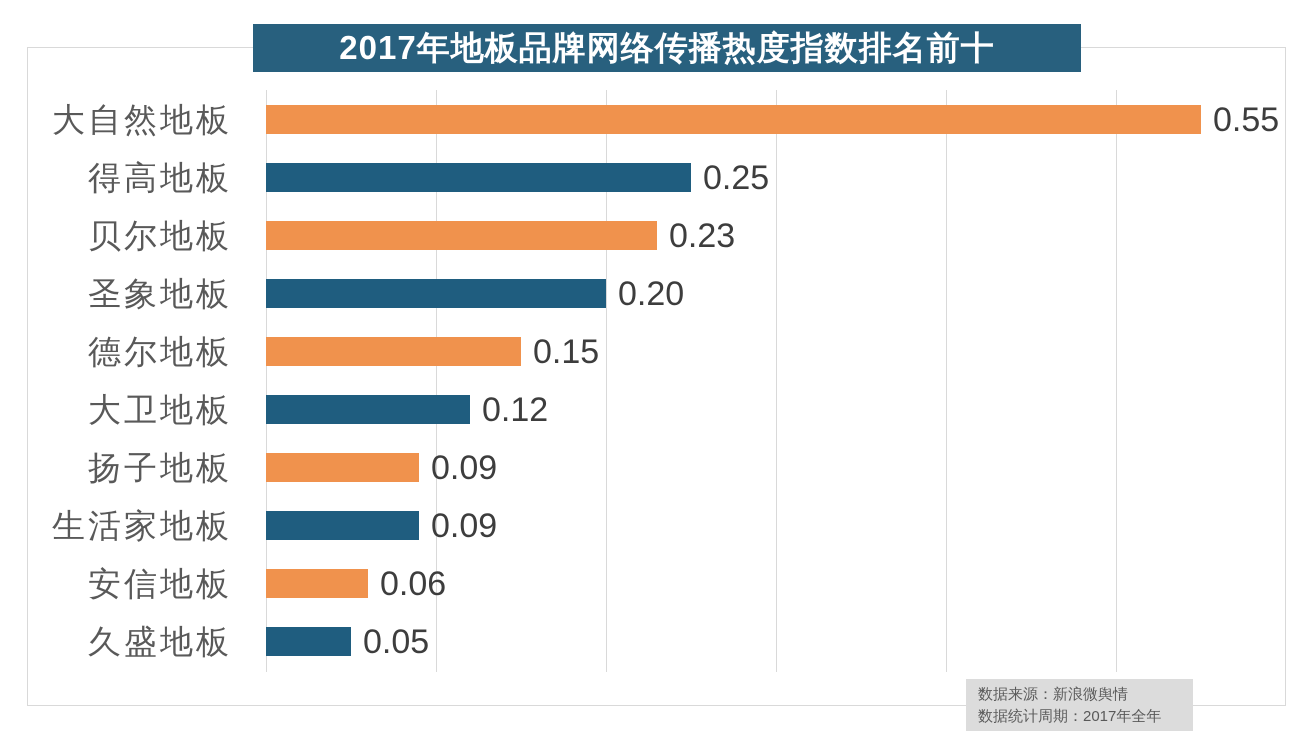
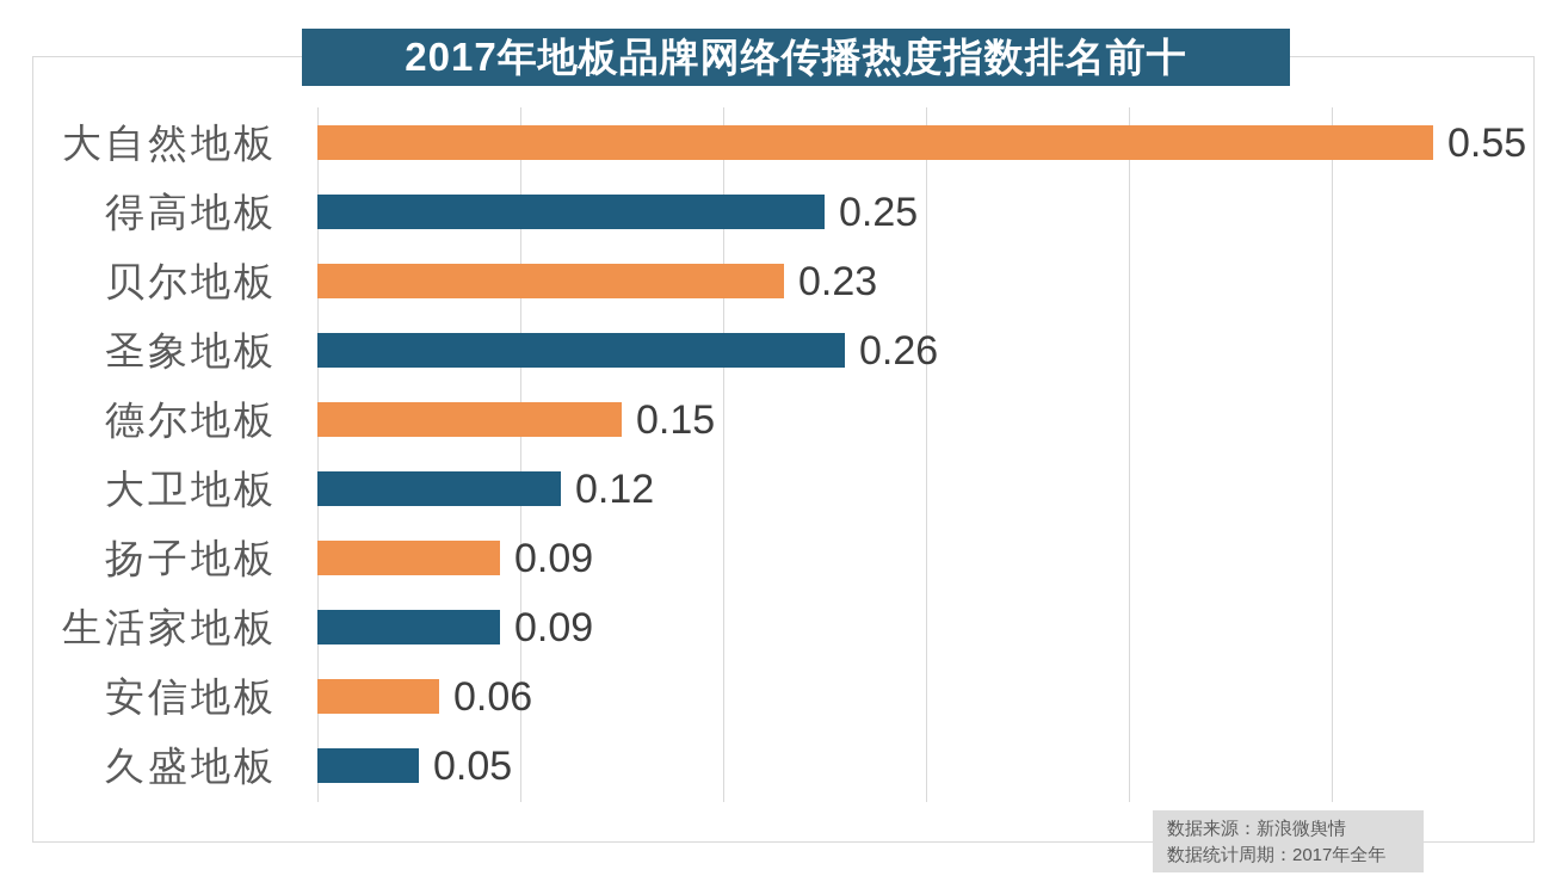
圣象地板: 0.20 -> 0.26
